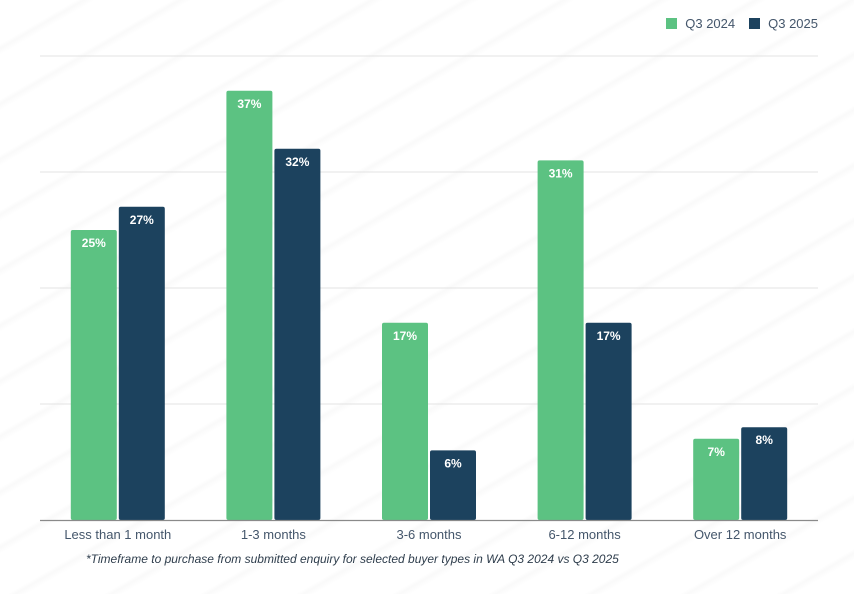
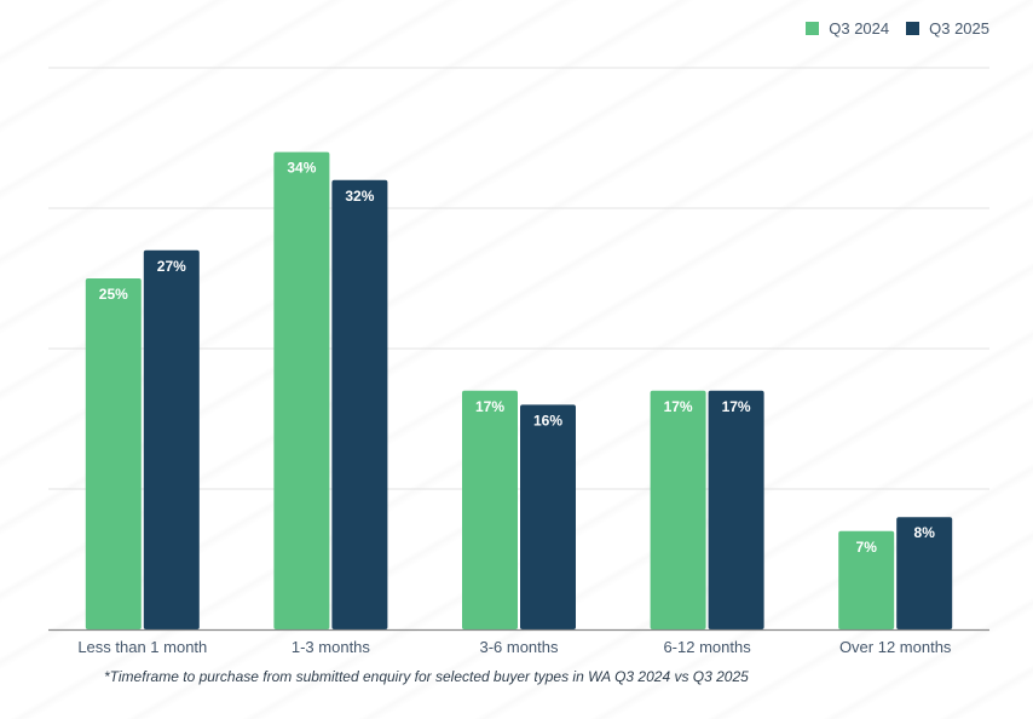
Q3 2024/1-3 months: 37% -> 34%
Q3 2025/3-6 months: 6% -> 16%
Q3 2024/6-12 months: 31% -> 17%
